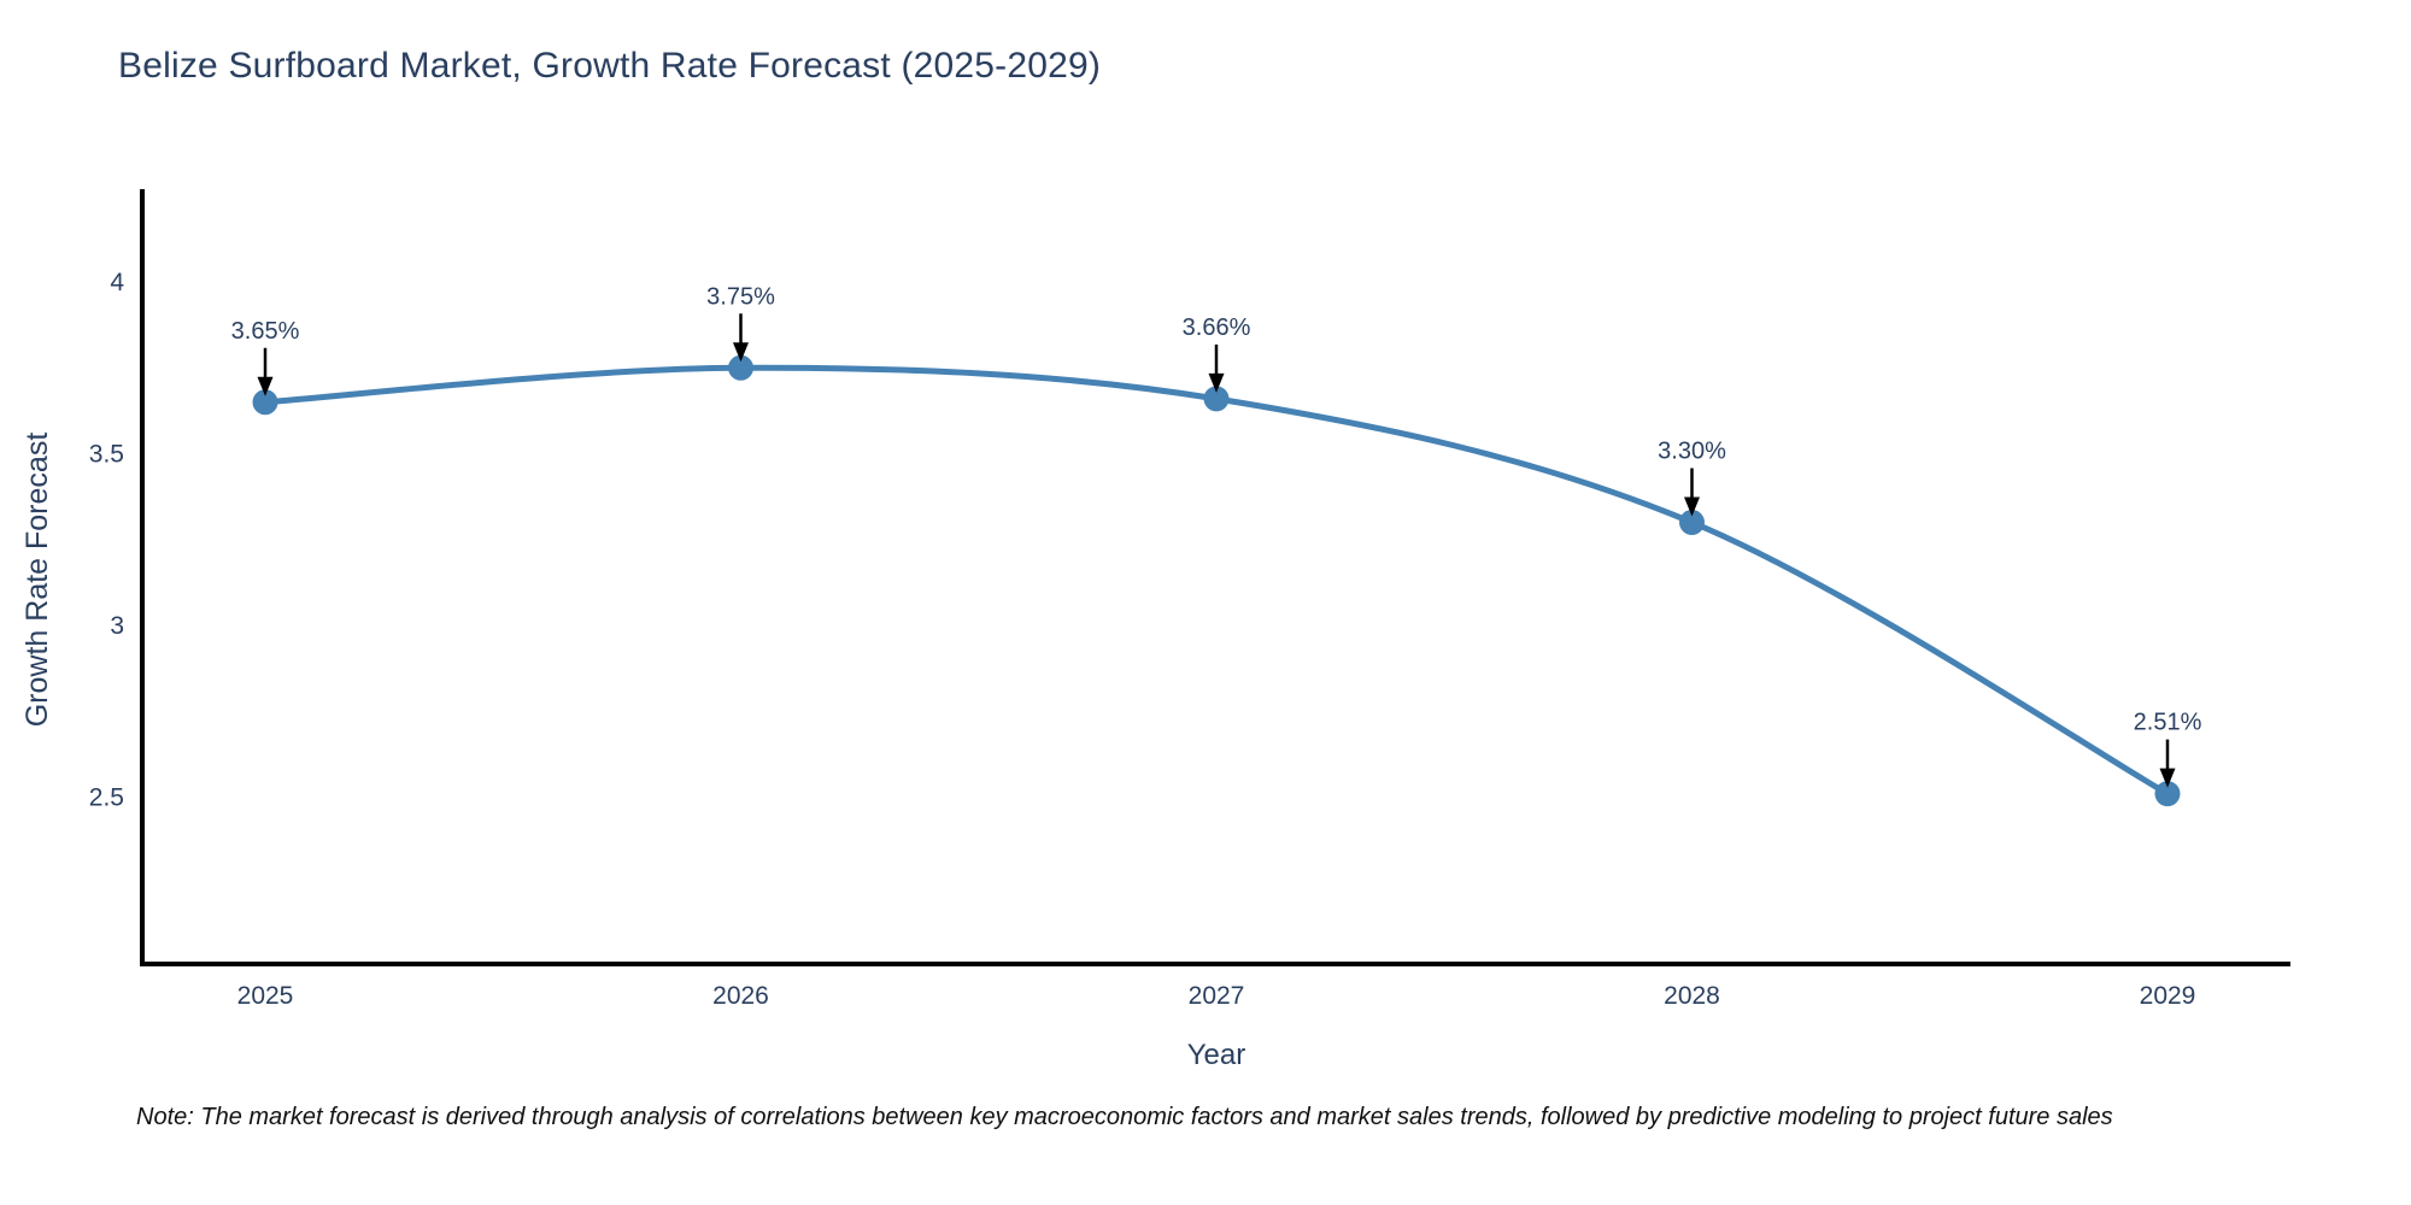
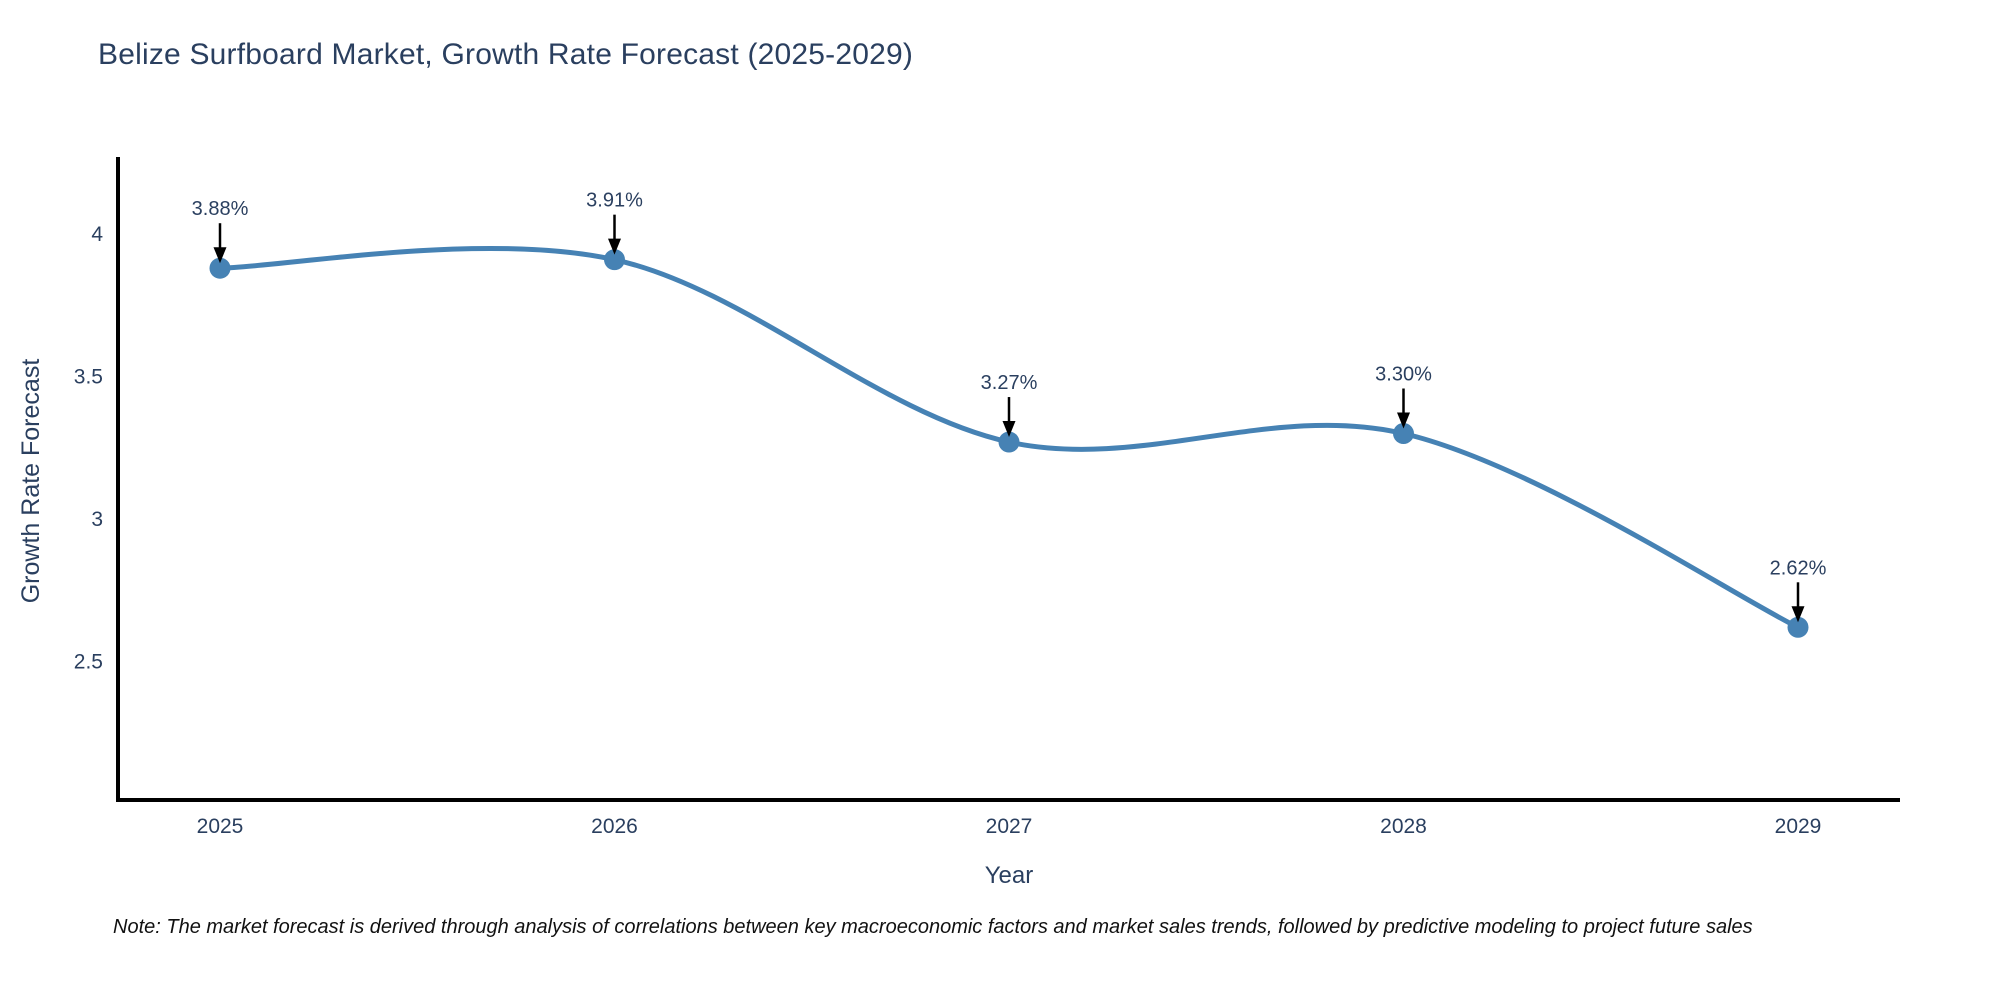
2025: 3.65% -> 3.88%
2026: 3.75% -> 3.91%
2027: 3.66% -> 3.27%
2029: 2.51% -> 2.62%
